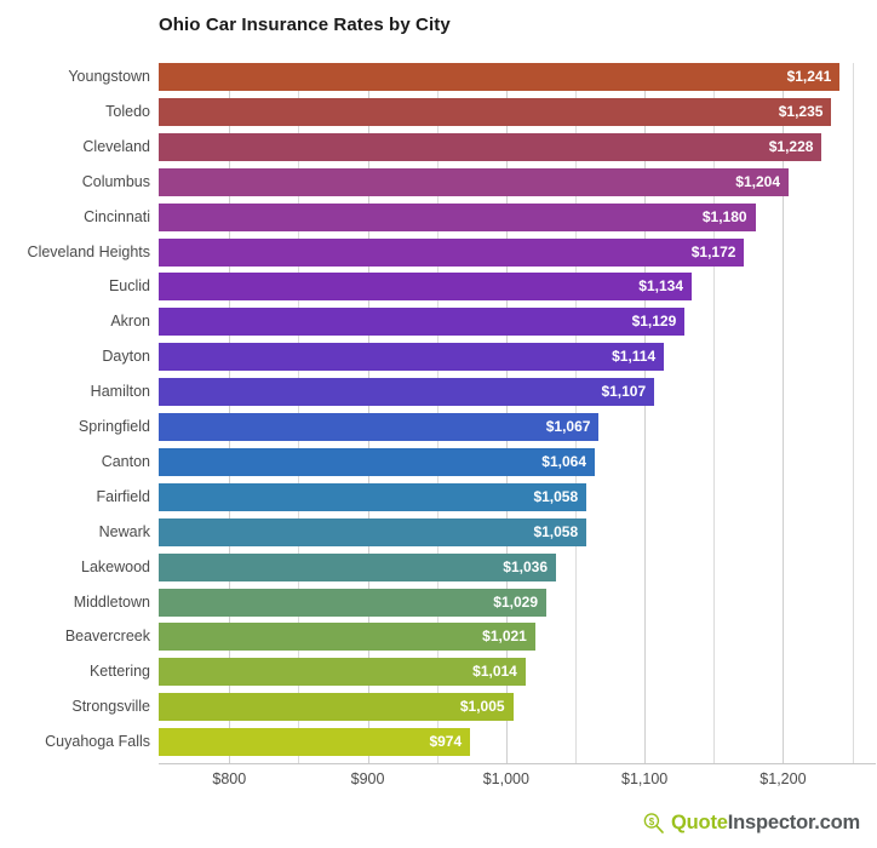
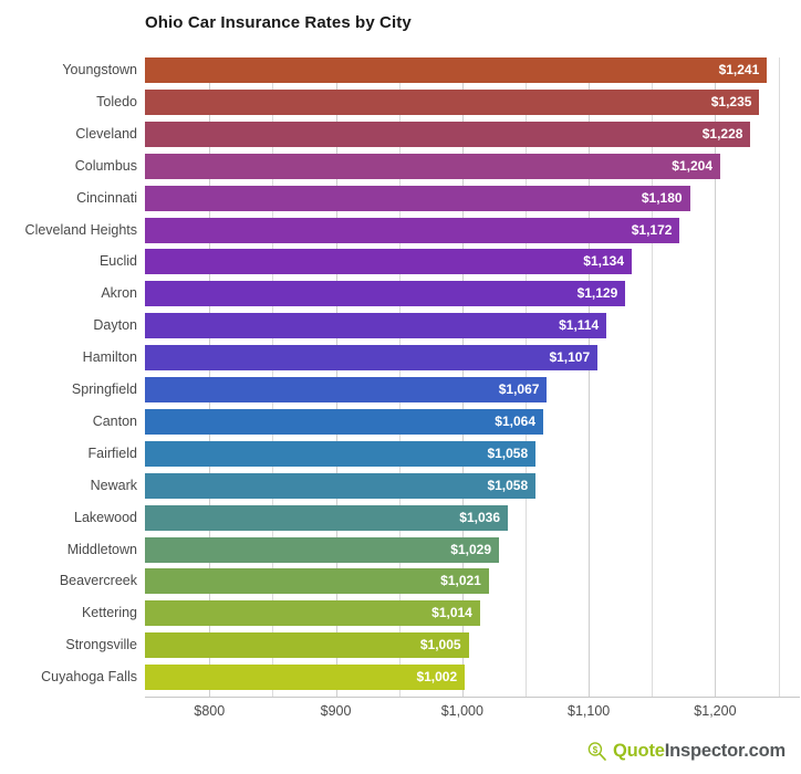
Cuyahoga Falls: $974 -> $1,002
